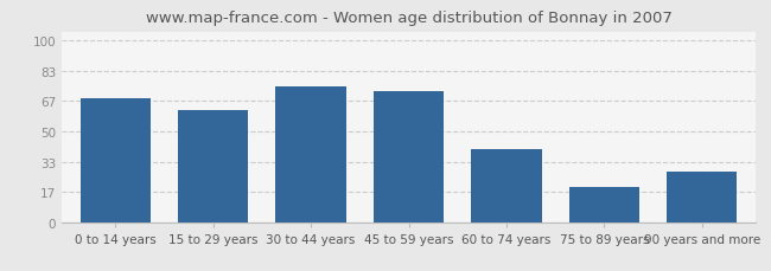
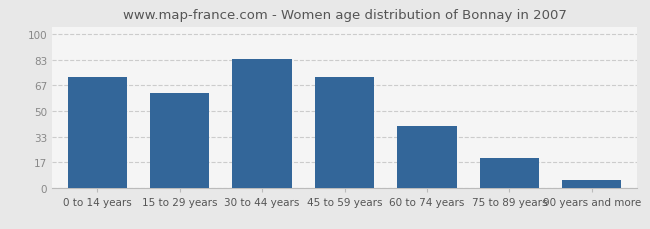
0 to 14 years: 68 -> 72
30 to 44 years: 75 -> 84
90 years and more: 28 -> 5
